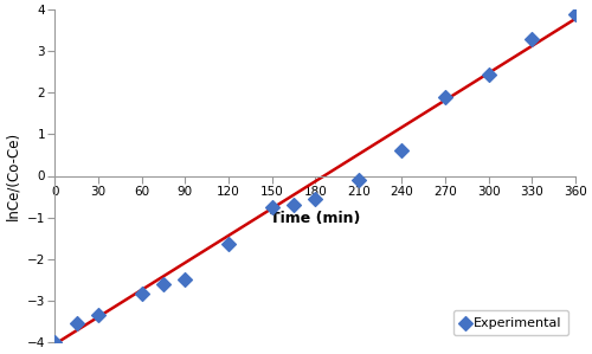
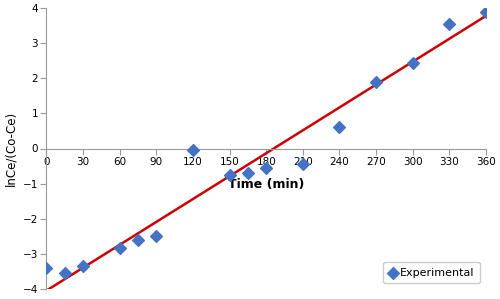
0: -4.00 -> -3.40
120: -1.65 -> -0.05
210: -0.10 -> -0.45
330: 3.30 -> 3.55
